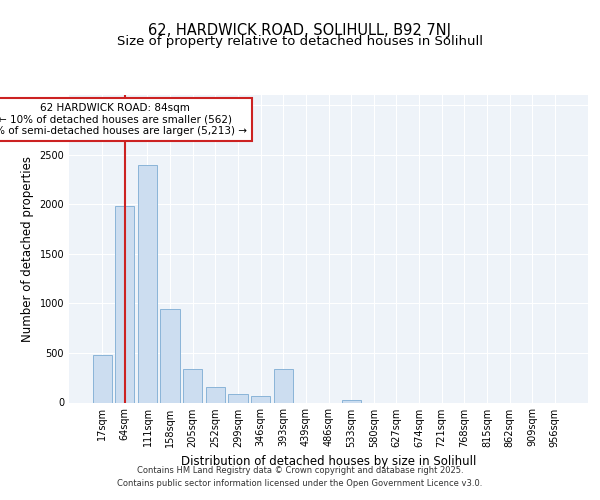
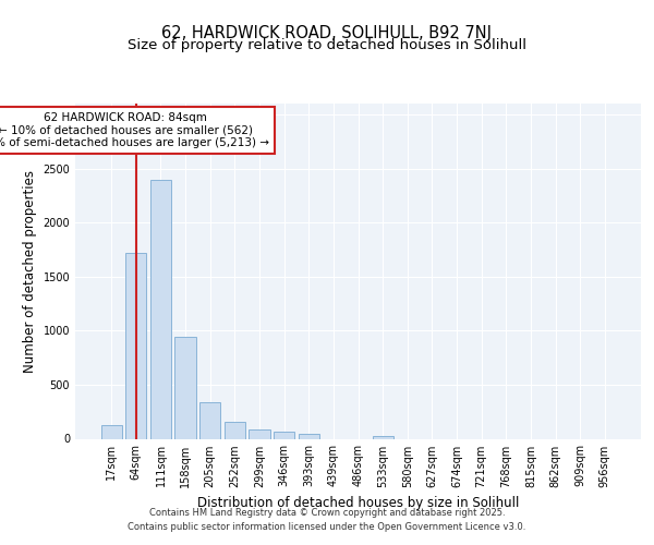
17sqm: 480 -> 130
64sqm: 1980 -> 1720
393sqm: 340 -> 50
